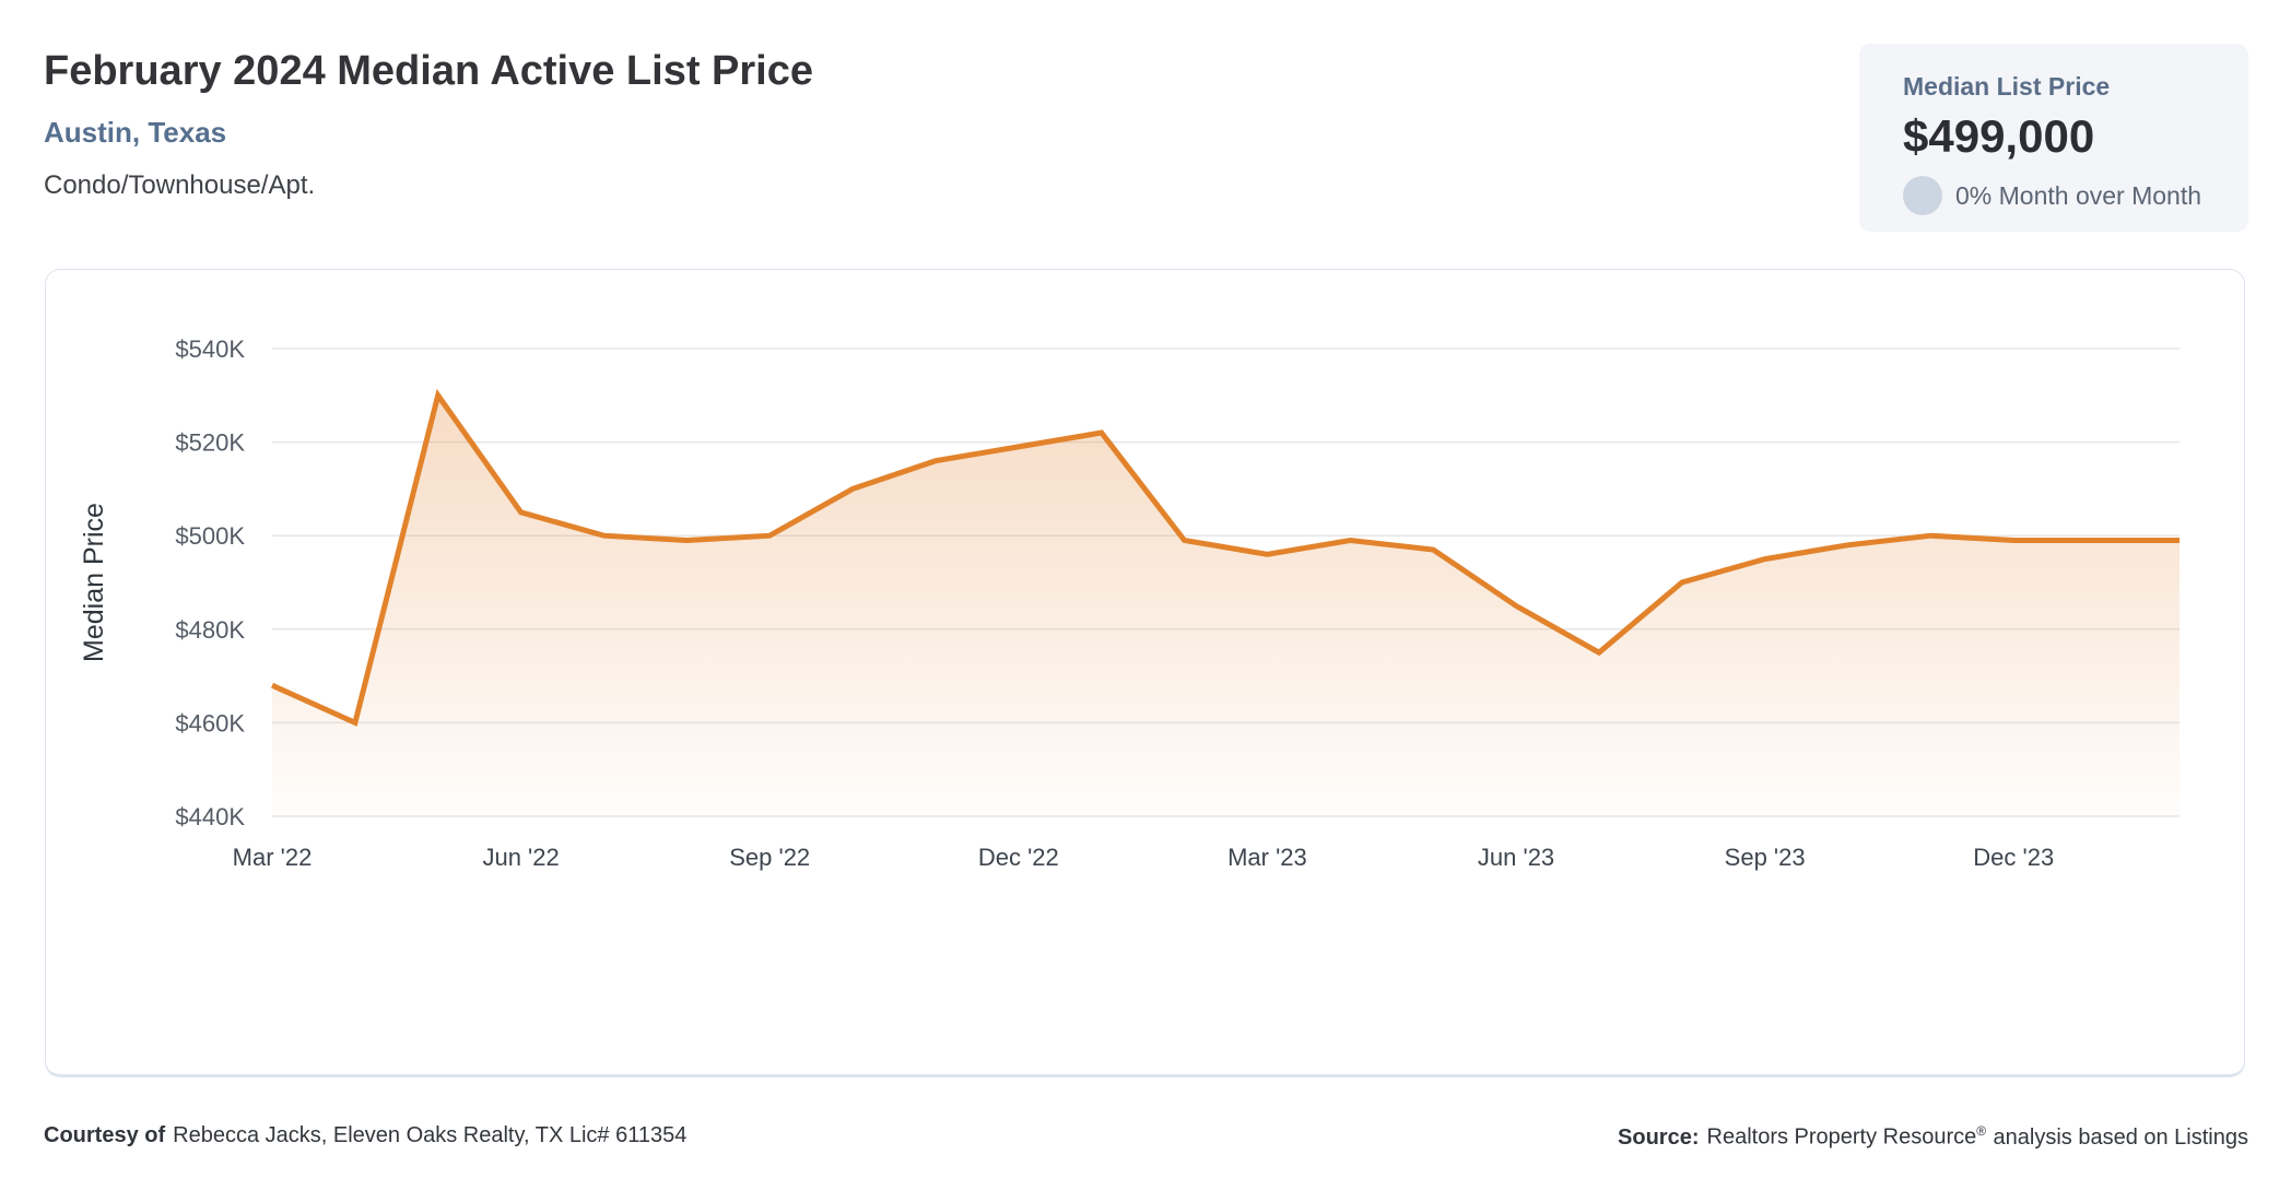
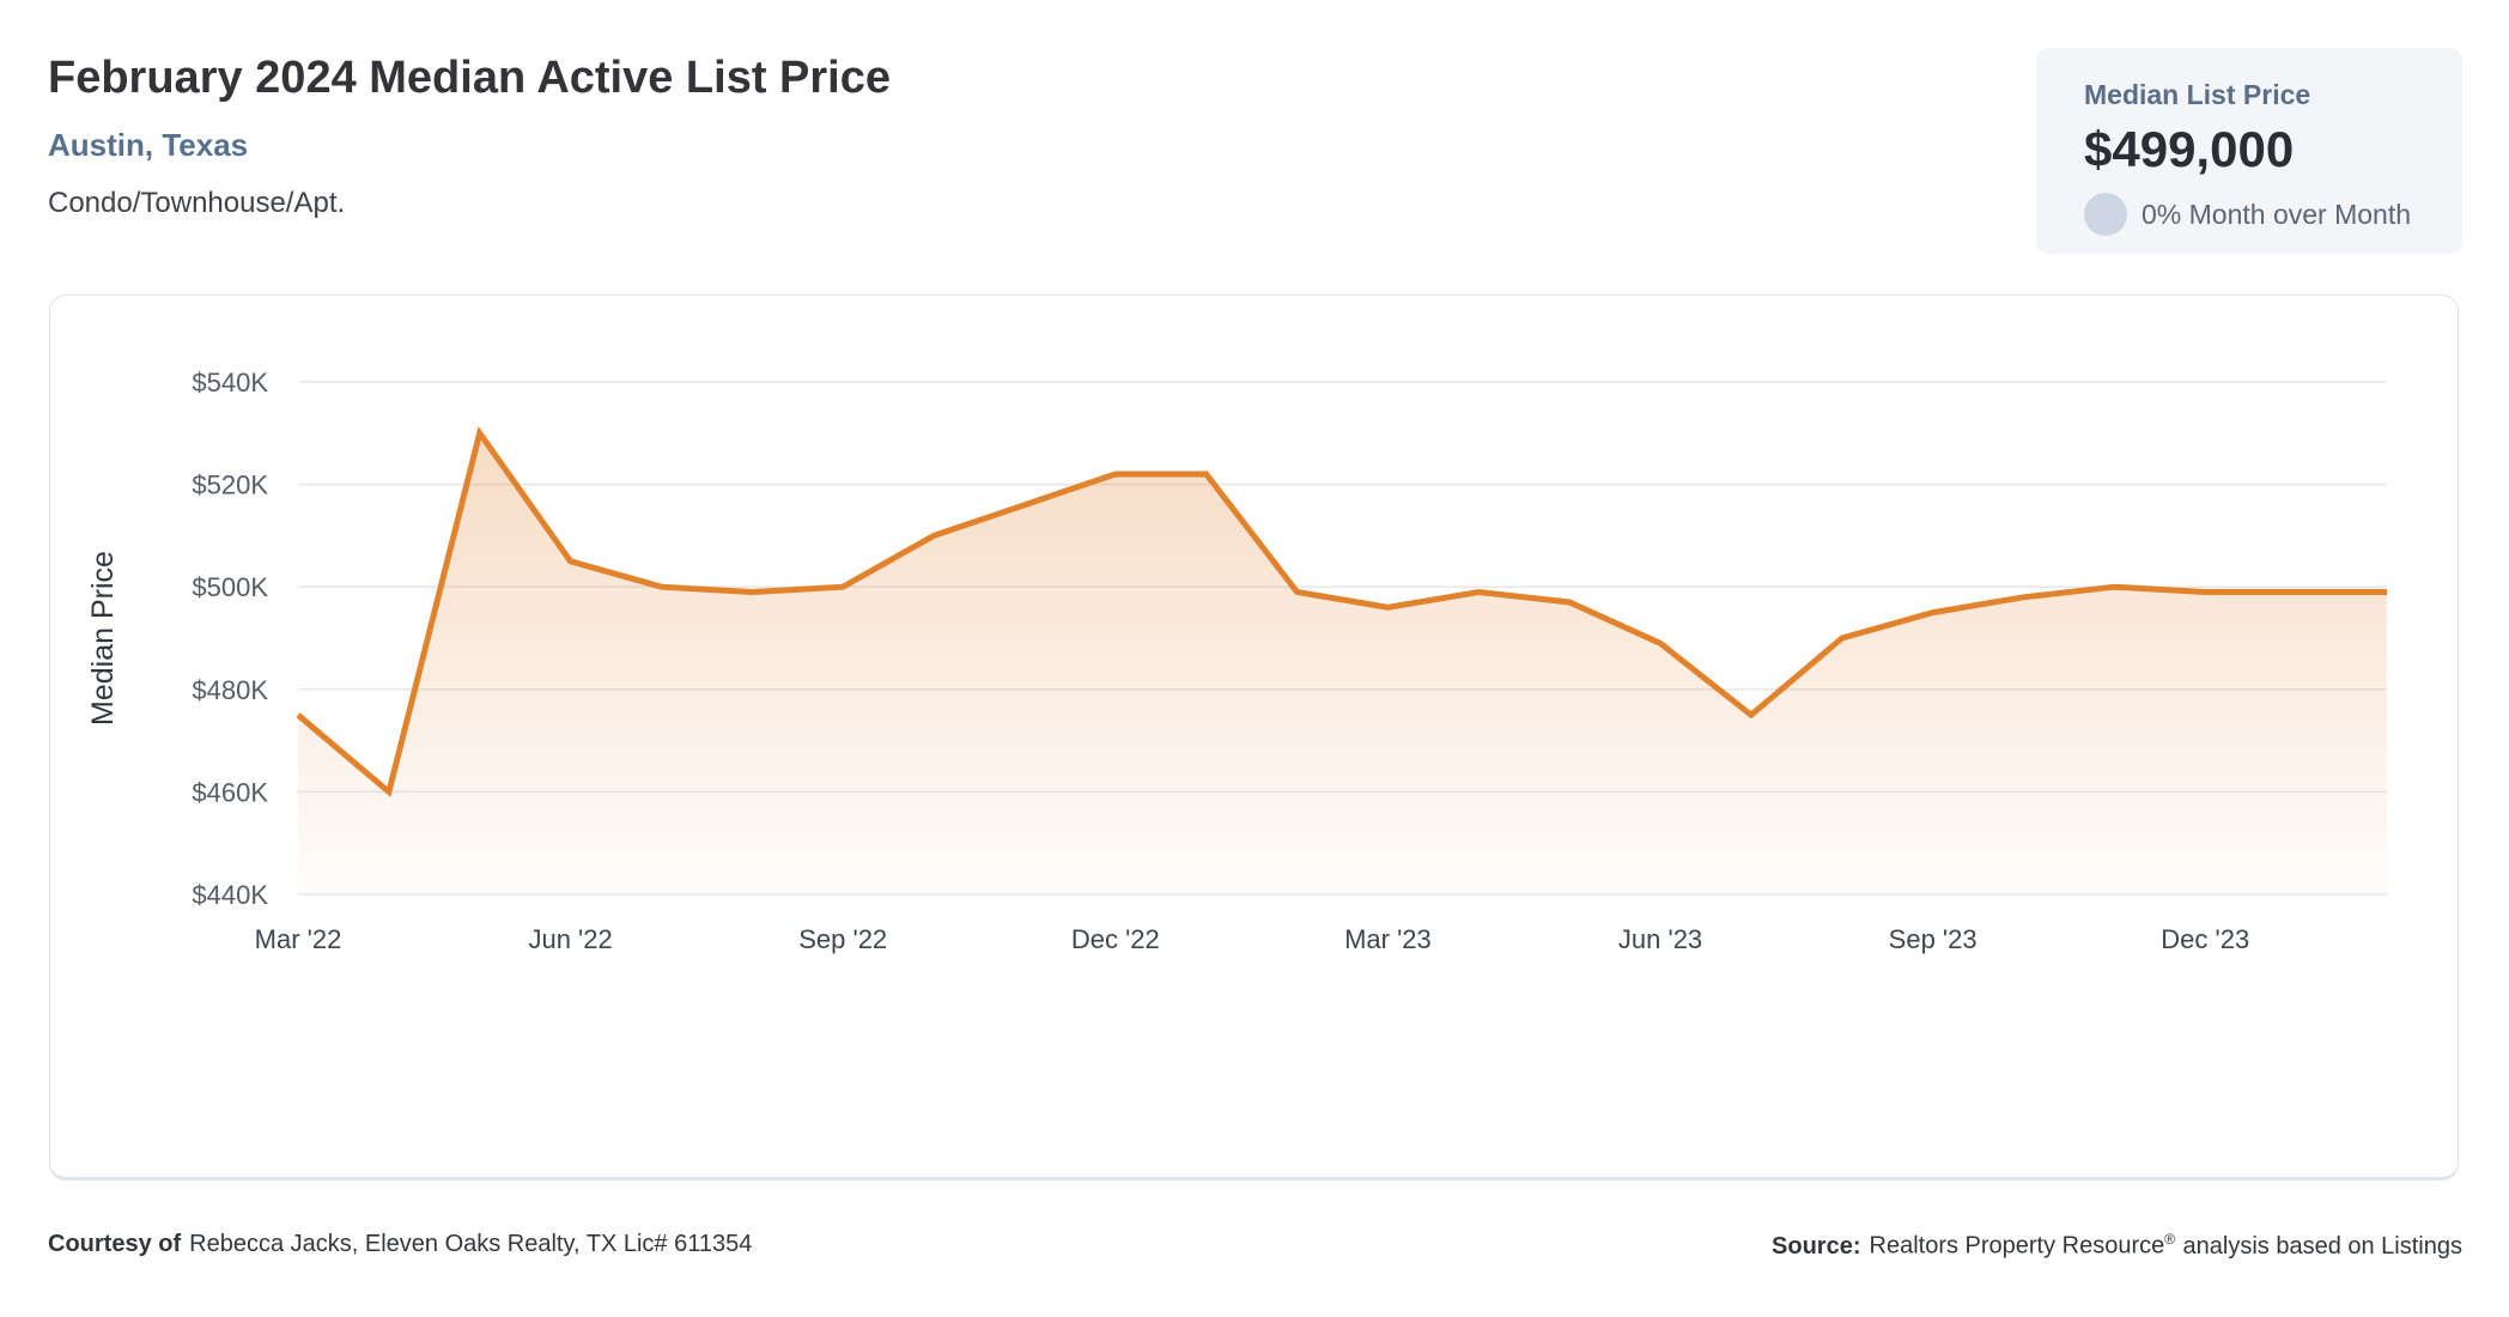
Mar '22: $468K -> $475K
Dec '22: $519K -> $522K
Jun '23: $485K -> $489K
